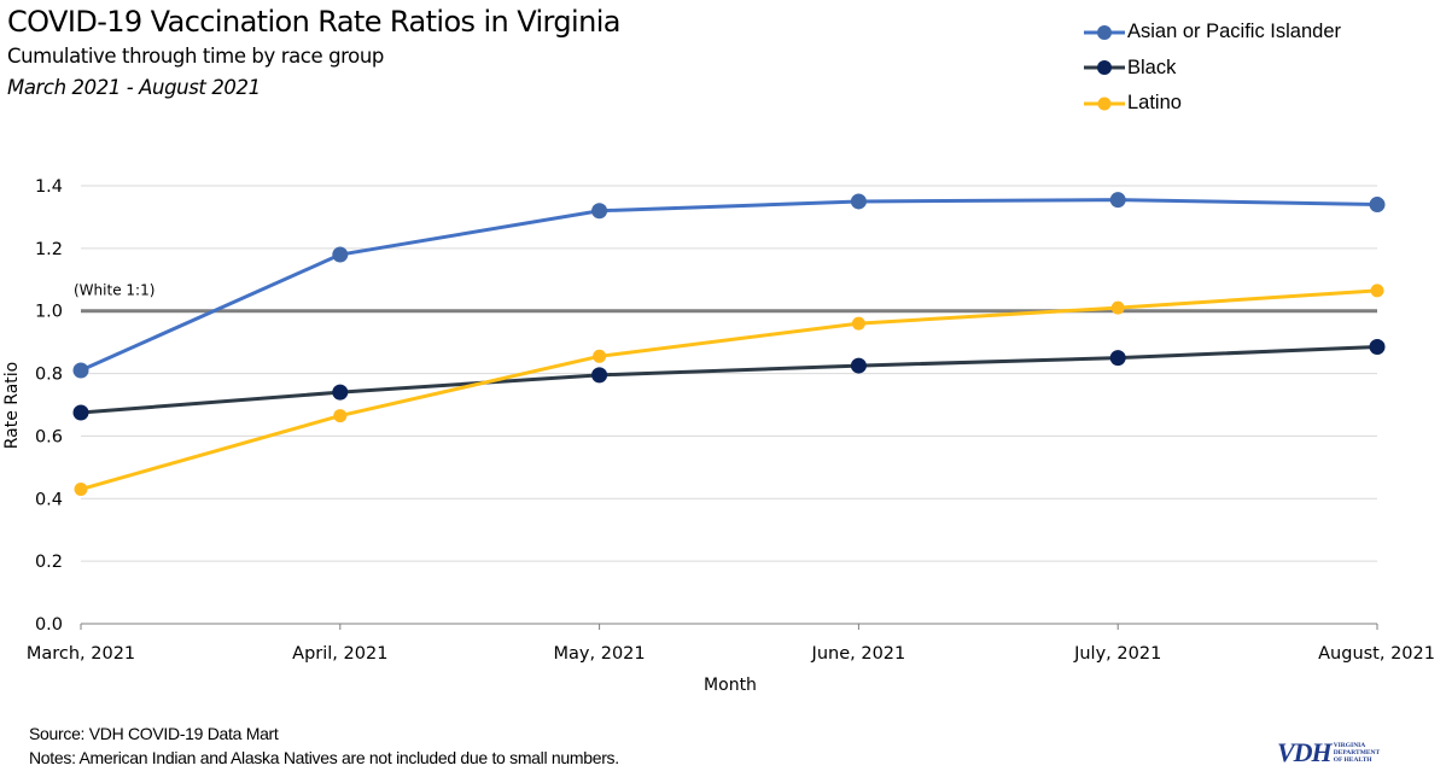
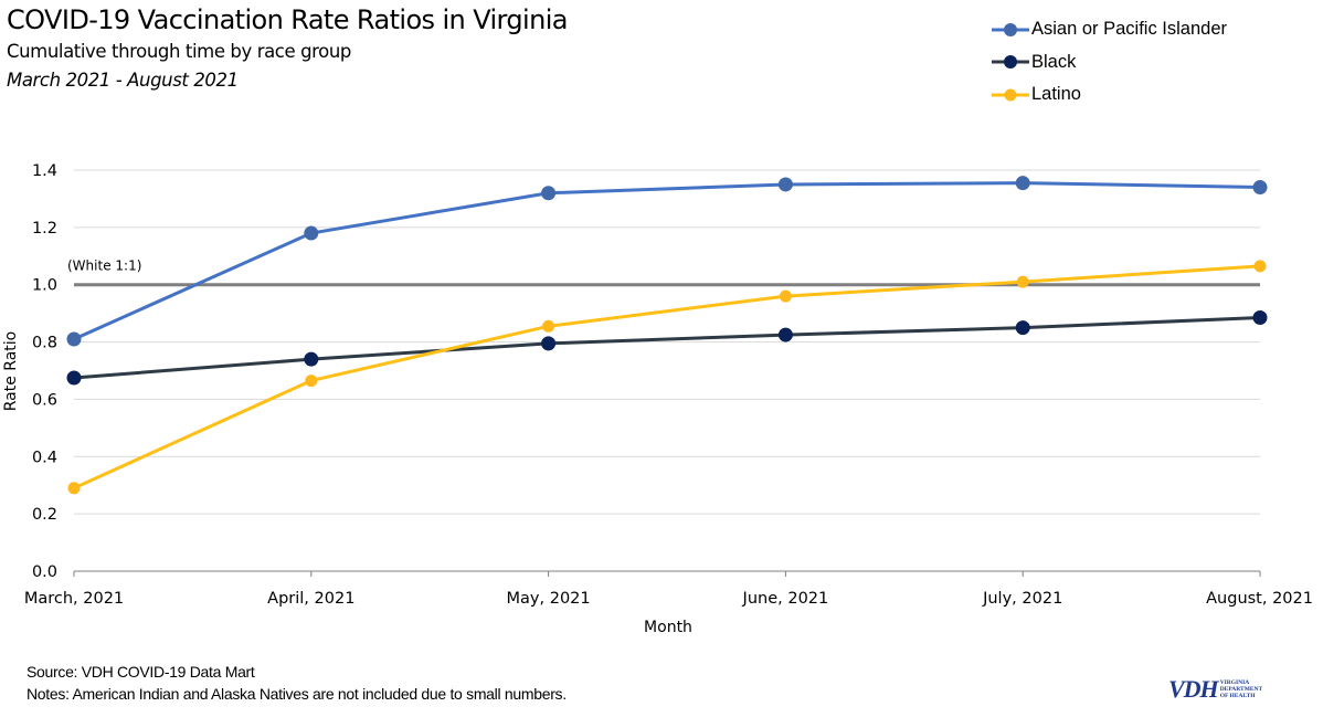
Latino/March, 2021: 0.43 -> 0.29
